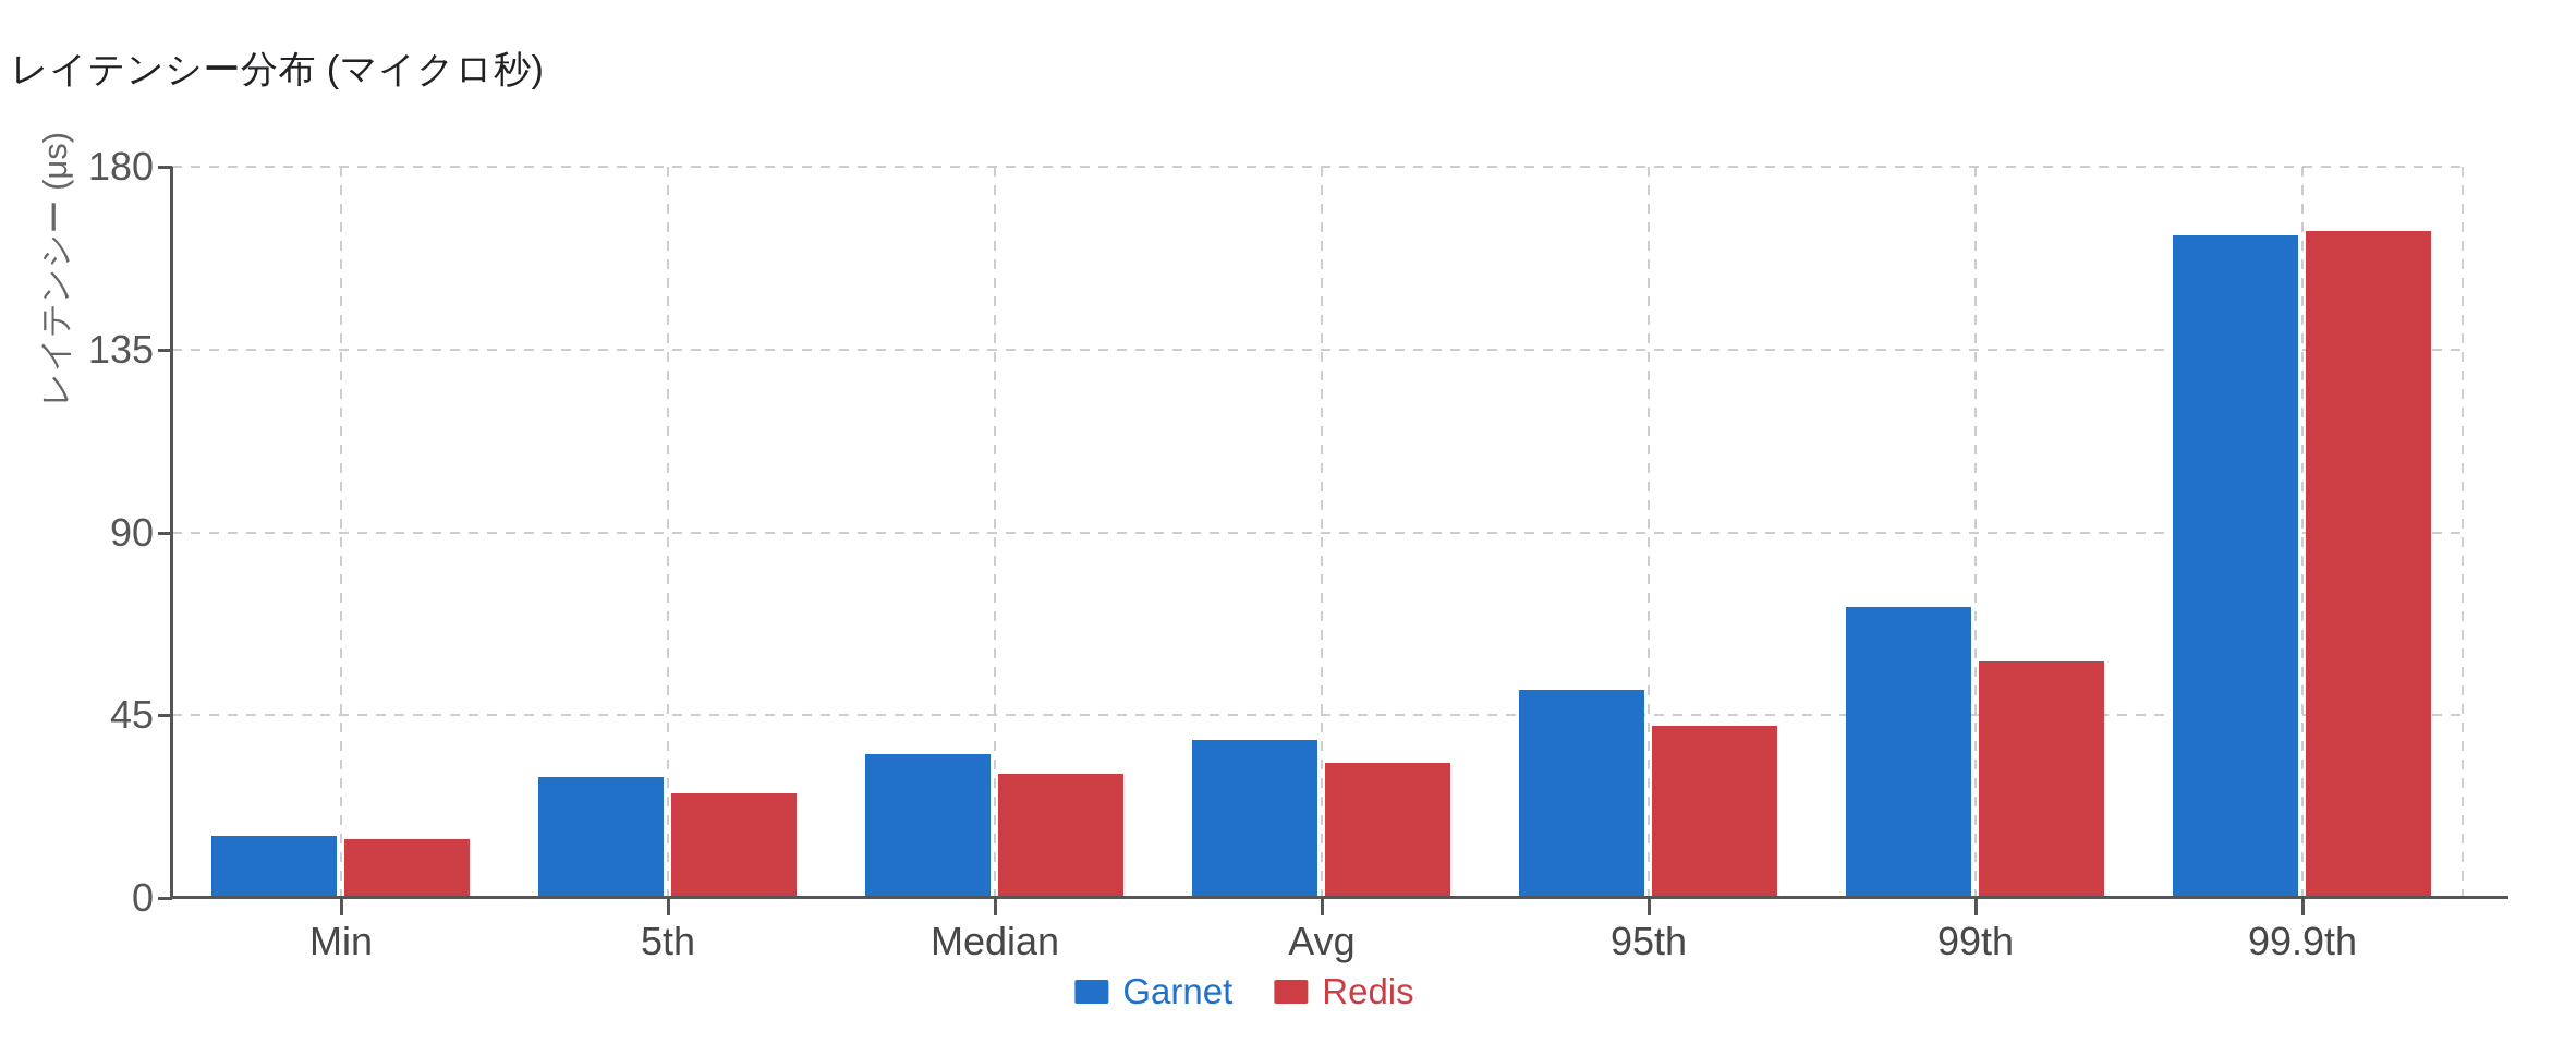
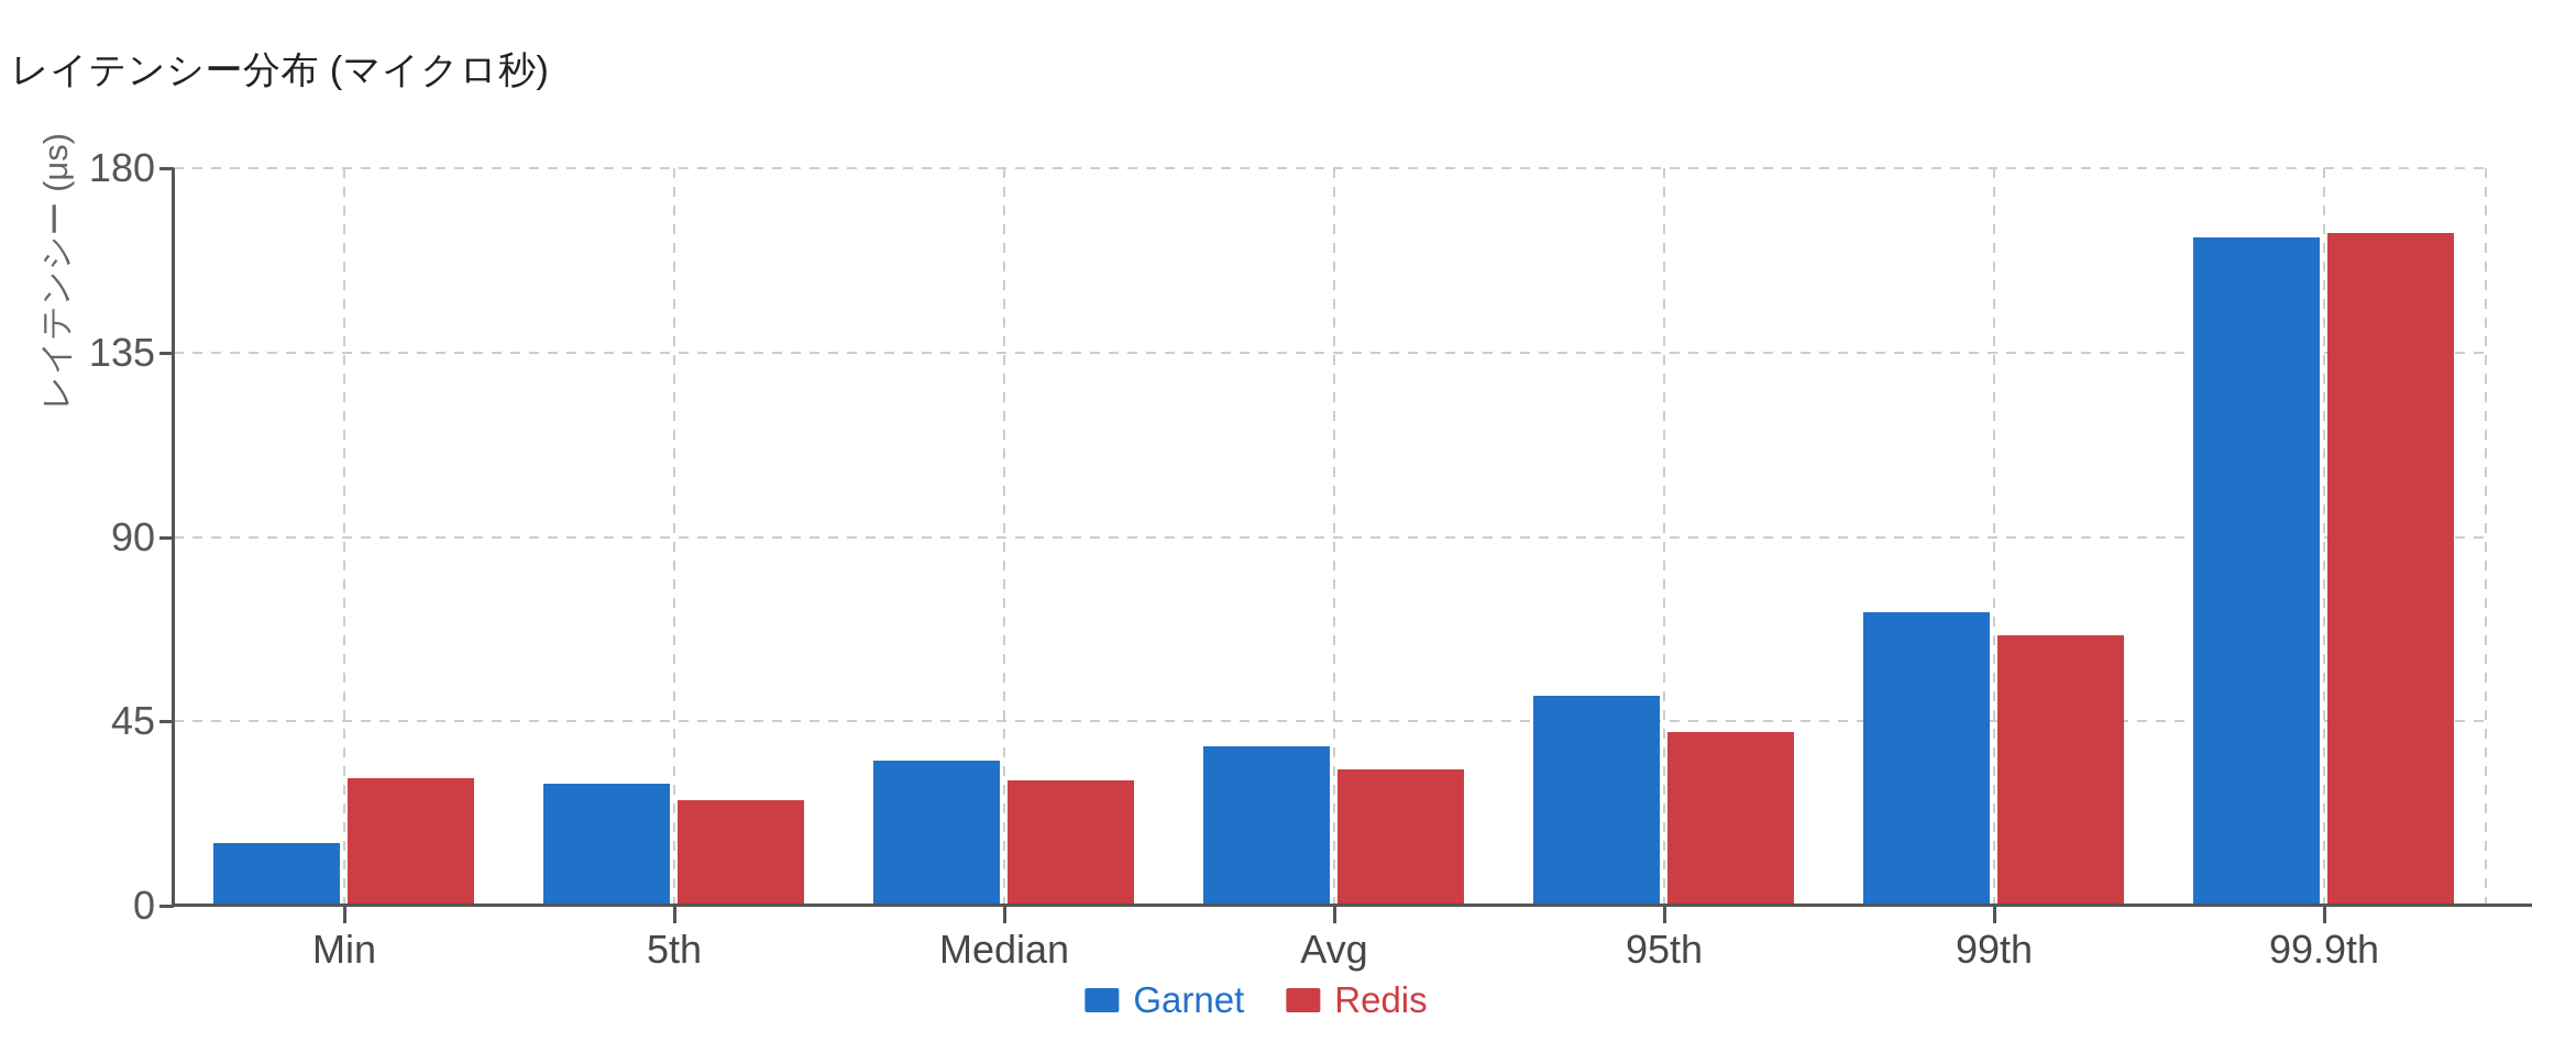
Redis/Min: 14 -> 31
Redis/99th: 58 -> 66
